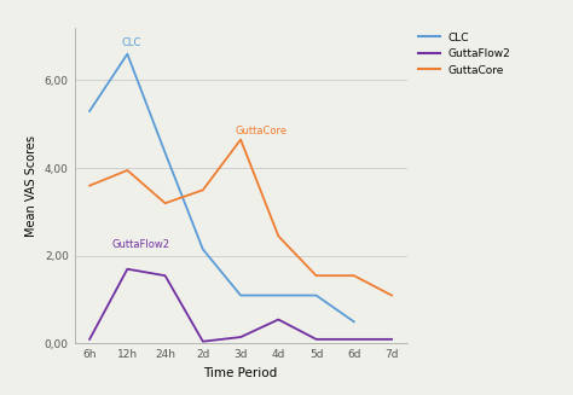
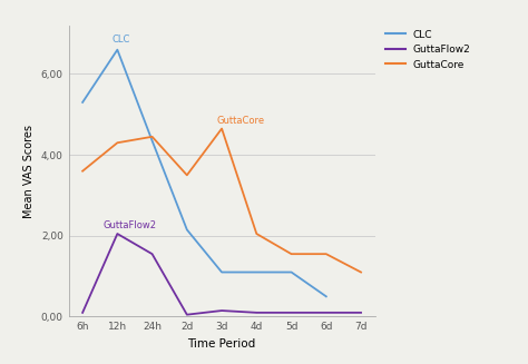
GuttaFlow2/12h: 1,70 -> 2,05
GuttaCore/12h: 3,95 -> 4,30
GuttaCore/24h: 3,20 -> 4,45
GuttaFlow2/4d: 0,55 -> 0,10
GuttaCore/4d: 2,45 -> 2,05
